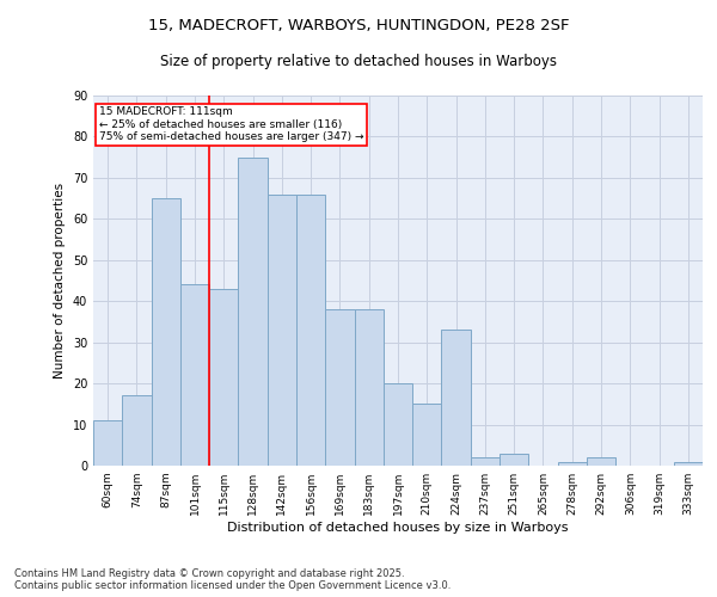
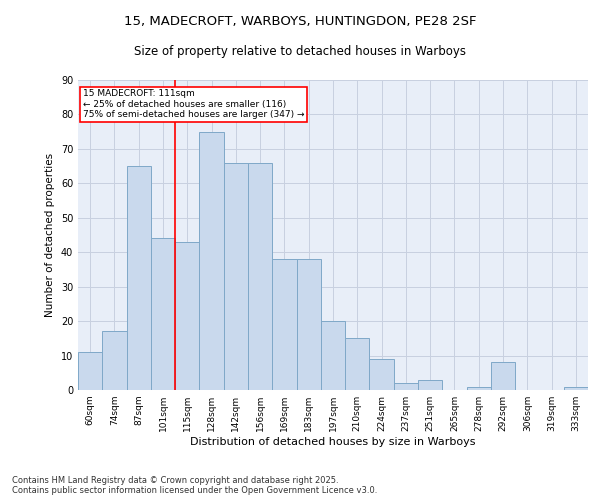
224sqm: 33 -> 9
292sqm: 2 -> 8
